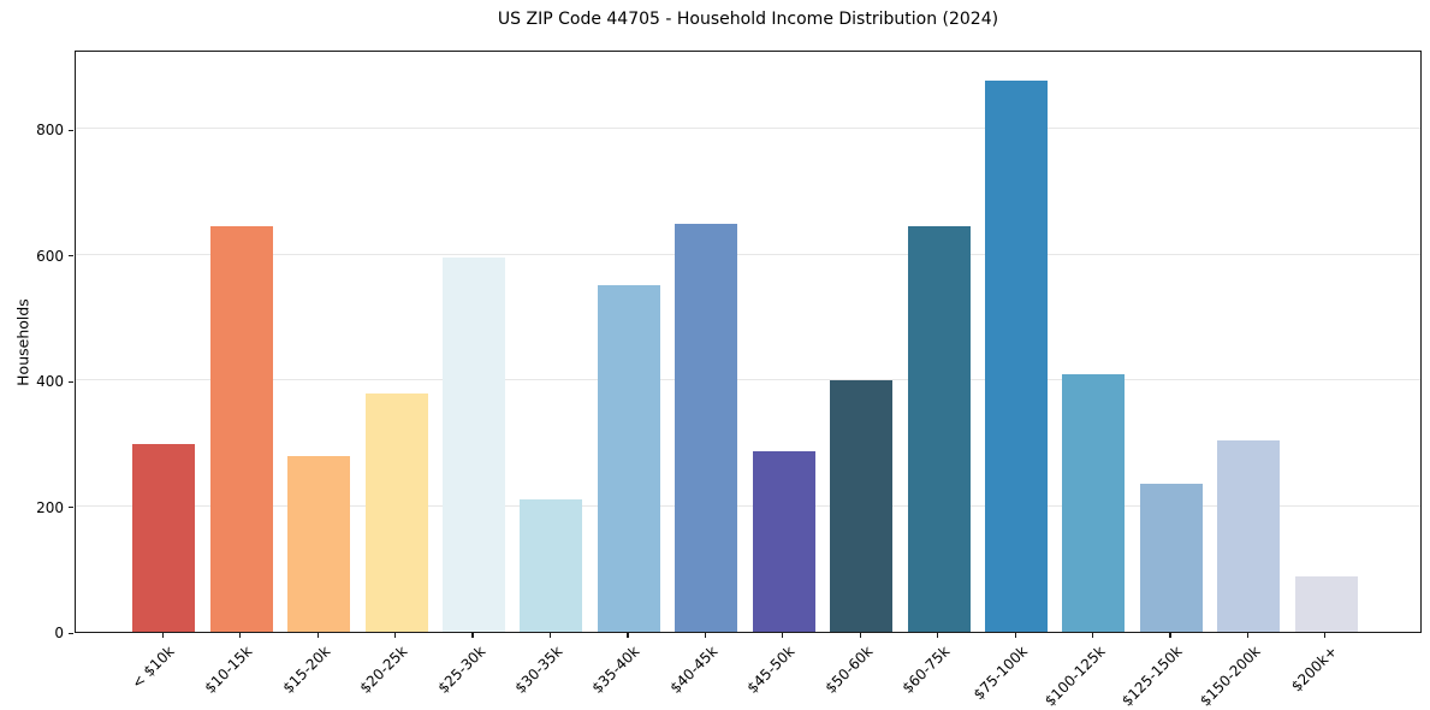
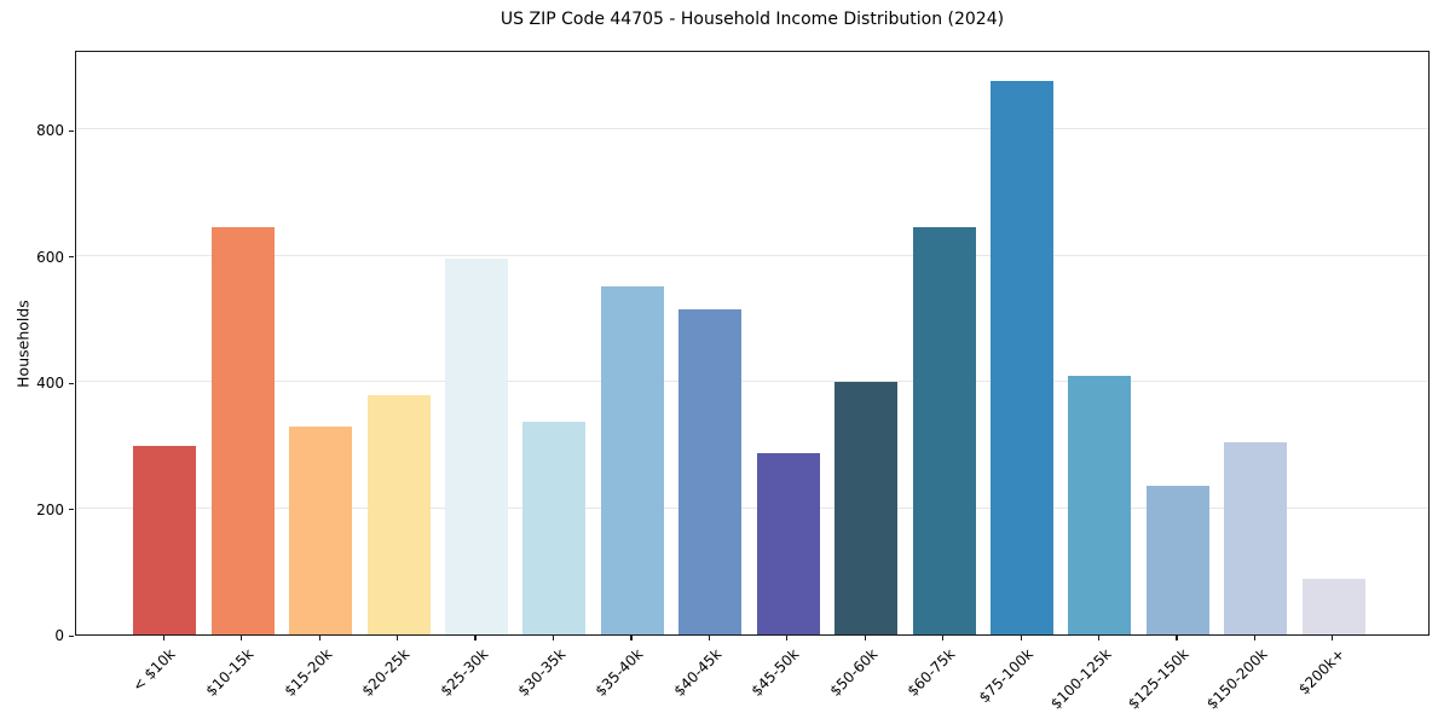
$15-20k: 280 -> 330
$30-35k: 210 -> 340
$40-45k: 650 -> 520
